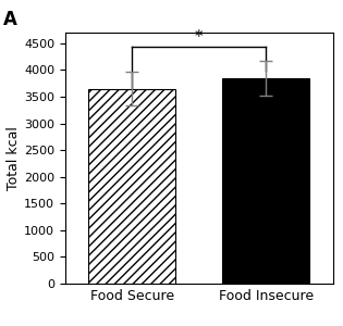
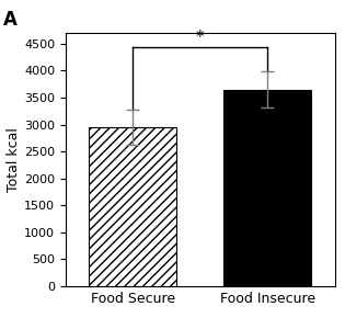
Food Secure: 3650 -> 2950
Food Insecure: 3850 -> 3650
